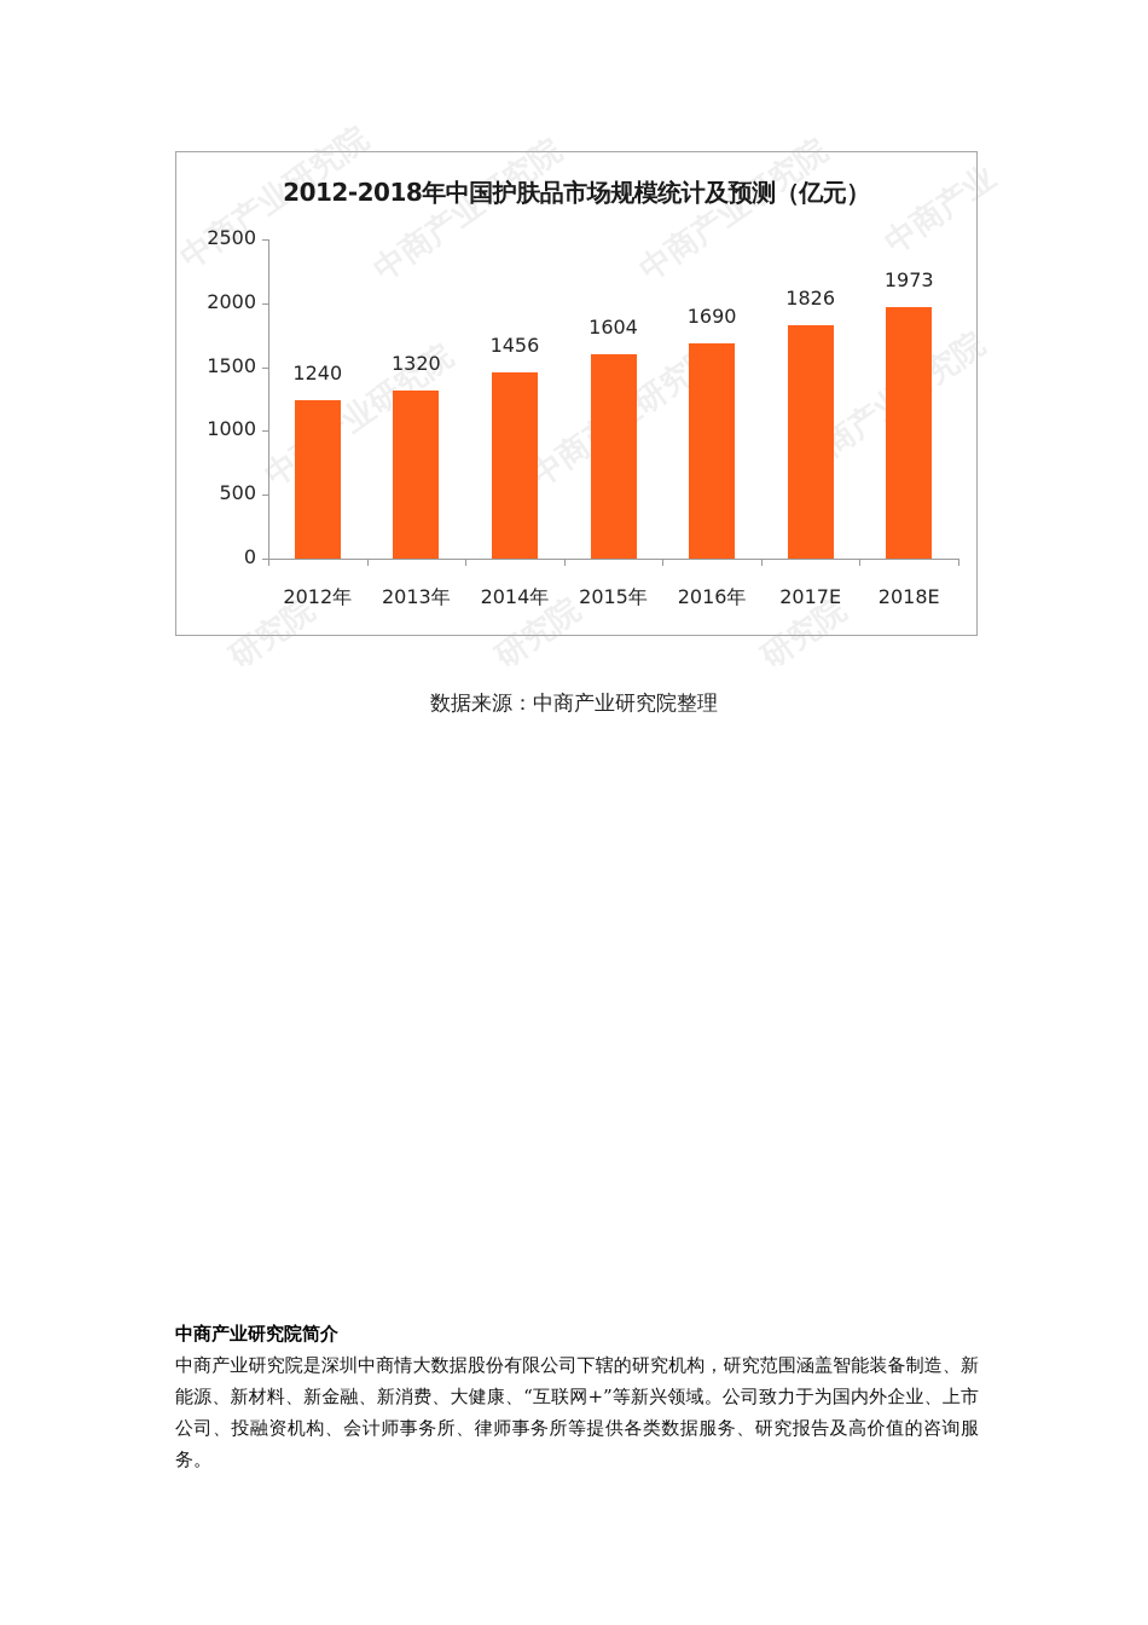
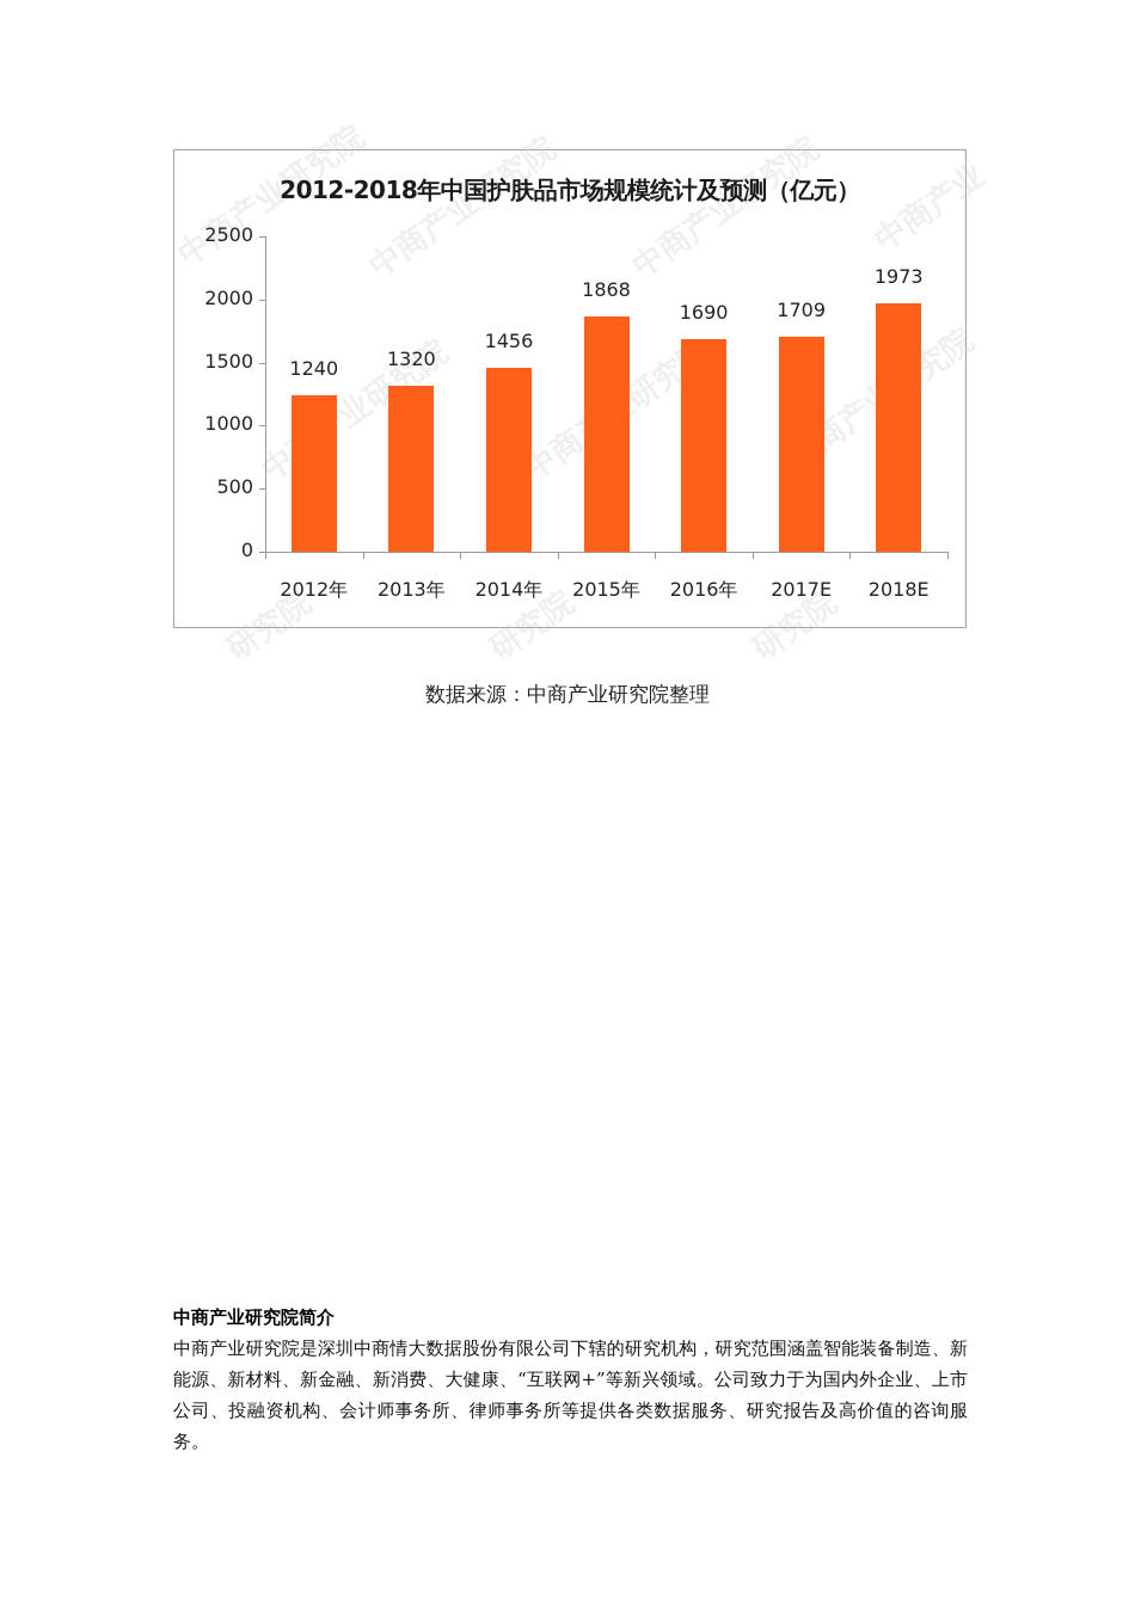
2015年: 1604 -> 1868
2017E: 1826 -> 1709
